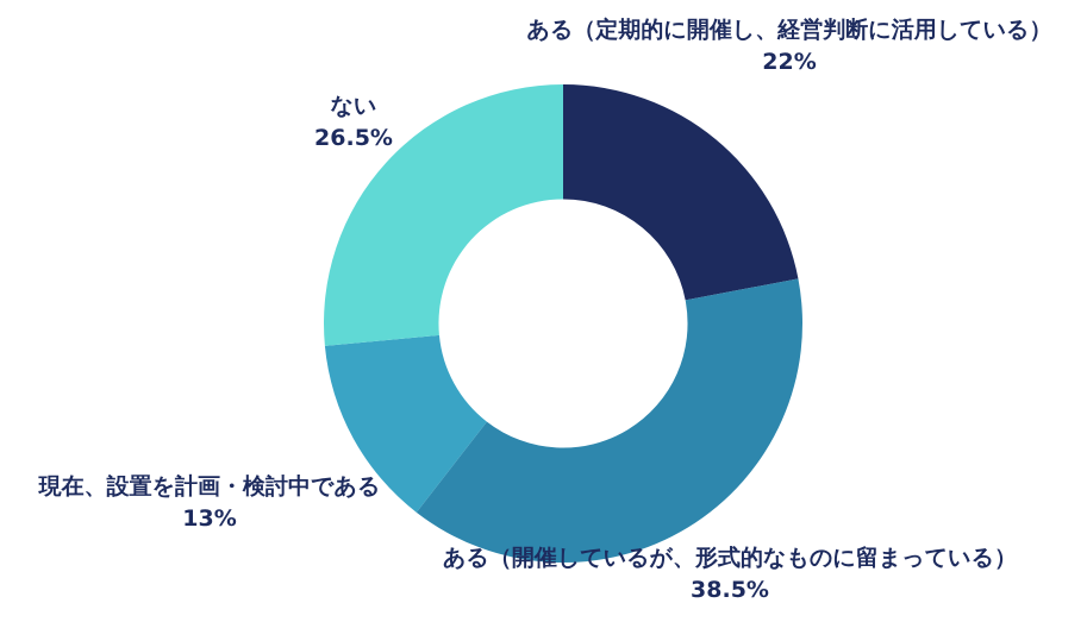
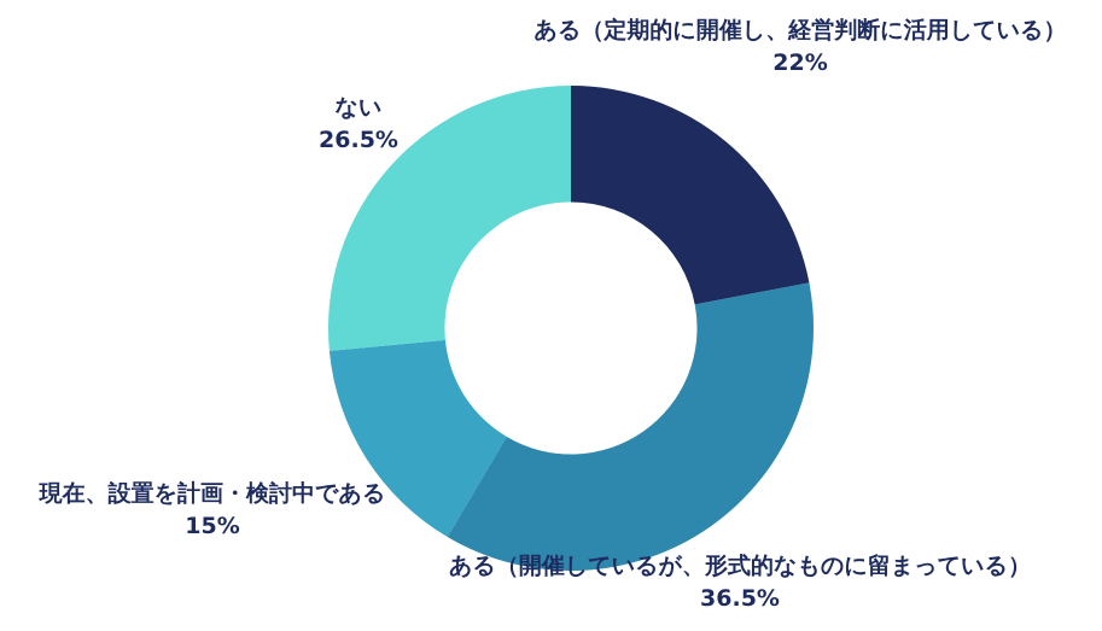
ある（開催しているが、形式的なものに留まっている）: 38.5% -> 36.5%
現在、設置を計画・検討中である: 13% -> 15%
